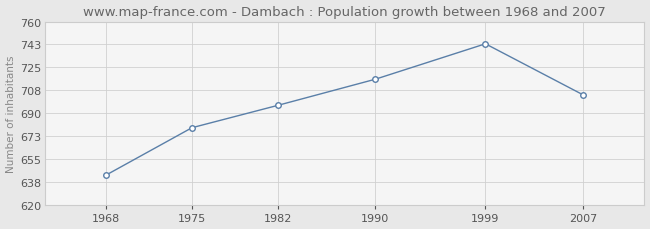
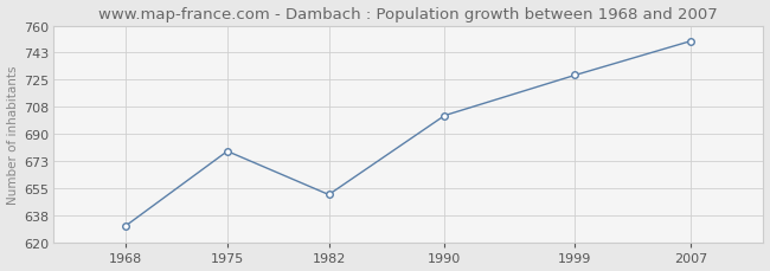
1968: 643 -> 631
1982: 696 -> 651
1990: 716 -> 702
1999: 743 -> 728
2007: 704 -> 750
